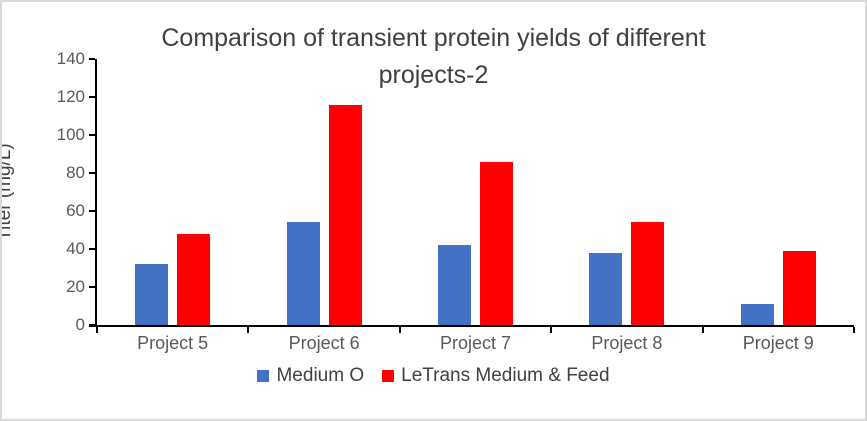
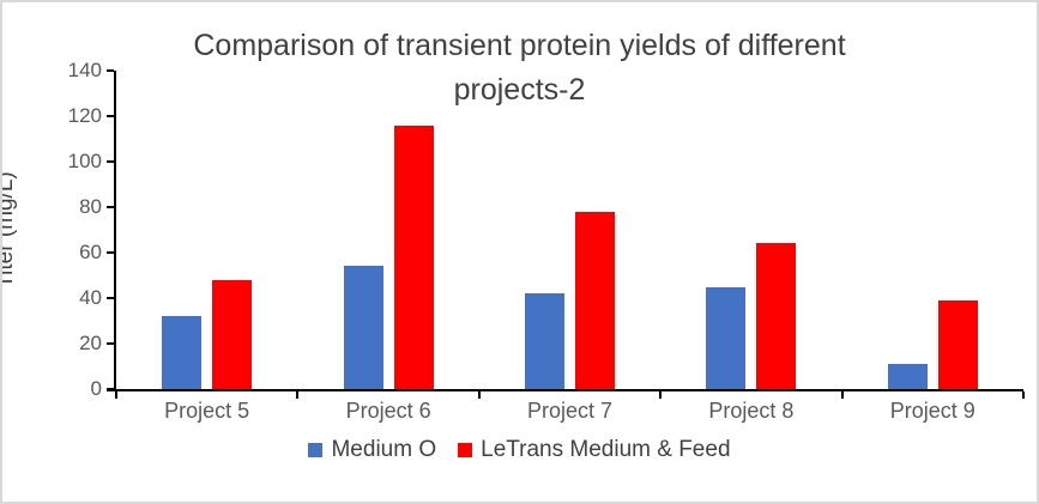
LeTrans Medium & Feed/Project 7: 86 -> 78
Medium O/Project 8: 38 -> 45
LeTrans Medium & Feed/Project 8: 54 -> 64
